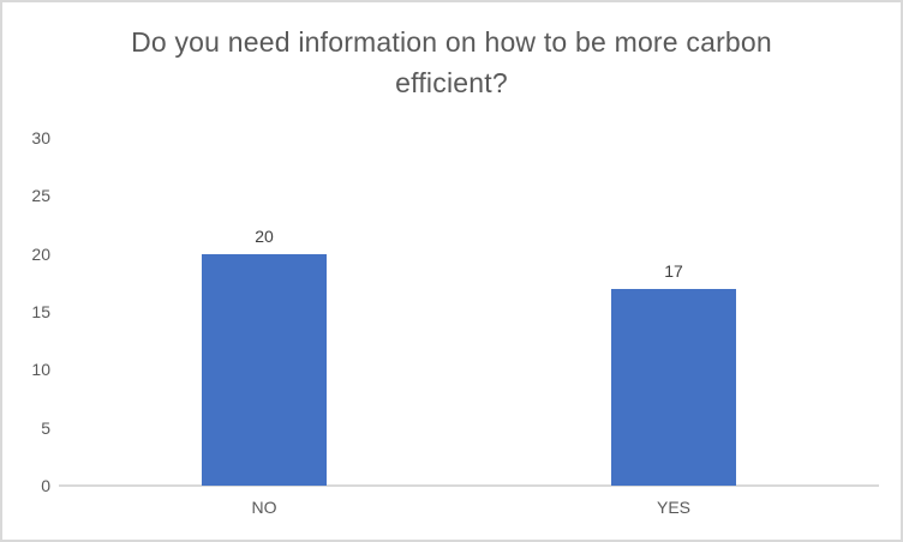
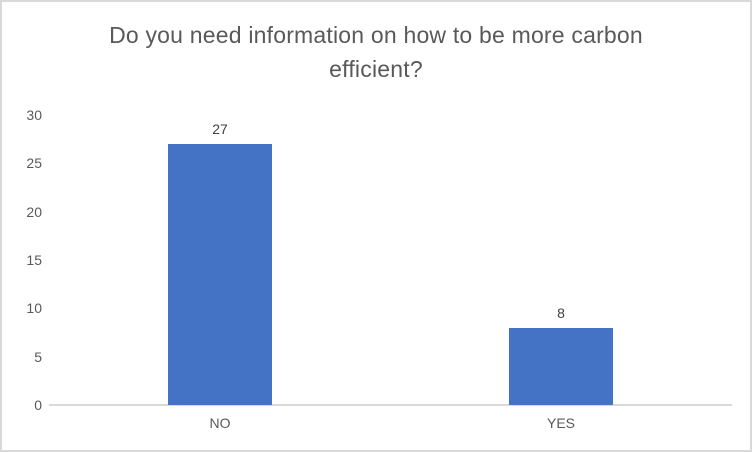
NO: 20 -> 27
YES: 17 -> 8
